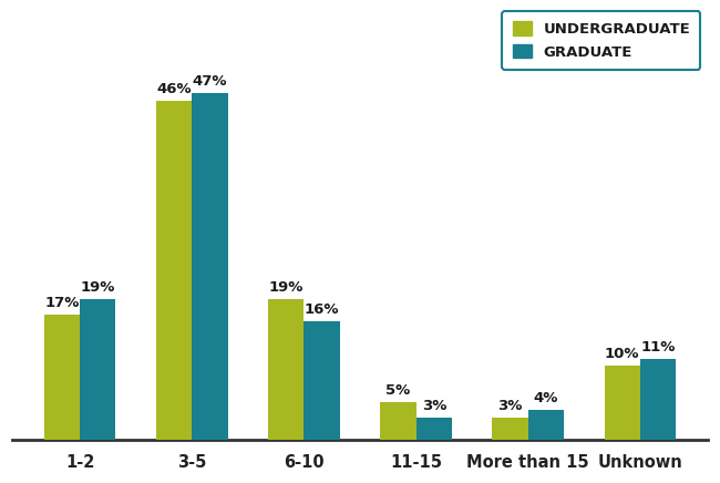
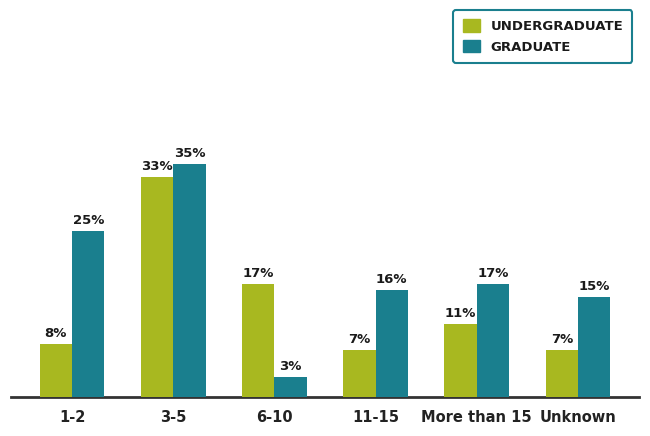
UNDERGRADUATE/1-2: 17% -> 8%
GRADUATE/1-2: 19% -> 25%
UNDERGRADUATE/3-5: 46% -> 33%
GRADUATE/3-5: 47% -> 35%
UNDERGRADUATE/6-10: 19% -> 17%
GRADUATE/6-10: 16% -> 3%
UNDERGRADUATE/11-15: 5% -> 7%
GRADUATE/11-15: 3% -> 16%
UNDERGRADUATE/More than 15: 3% -> 11%
GRADUATE/More than 15: 4% -> 17%
UNDERGRADUATE/Unknown: 10% -> 7%
GRADUATE/Unknown: 11% -> 15%
